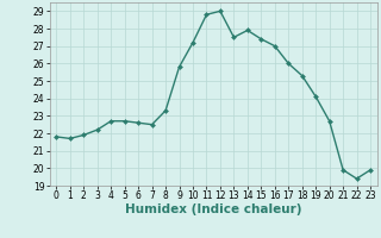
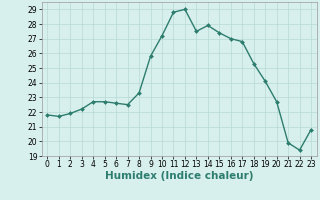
17: 26.0 -> 26.8
23: 19.9 -> 20.8
